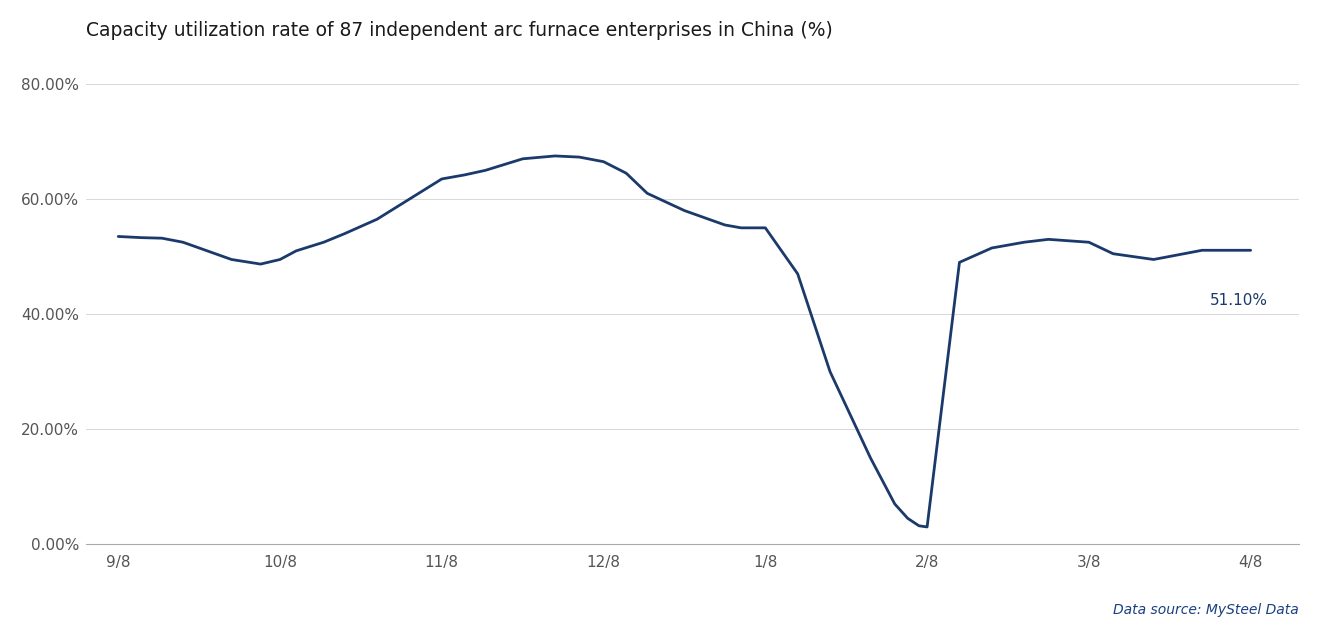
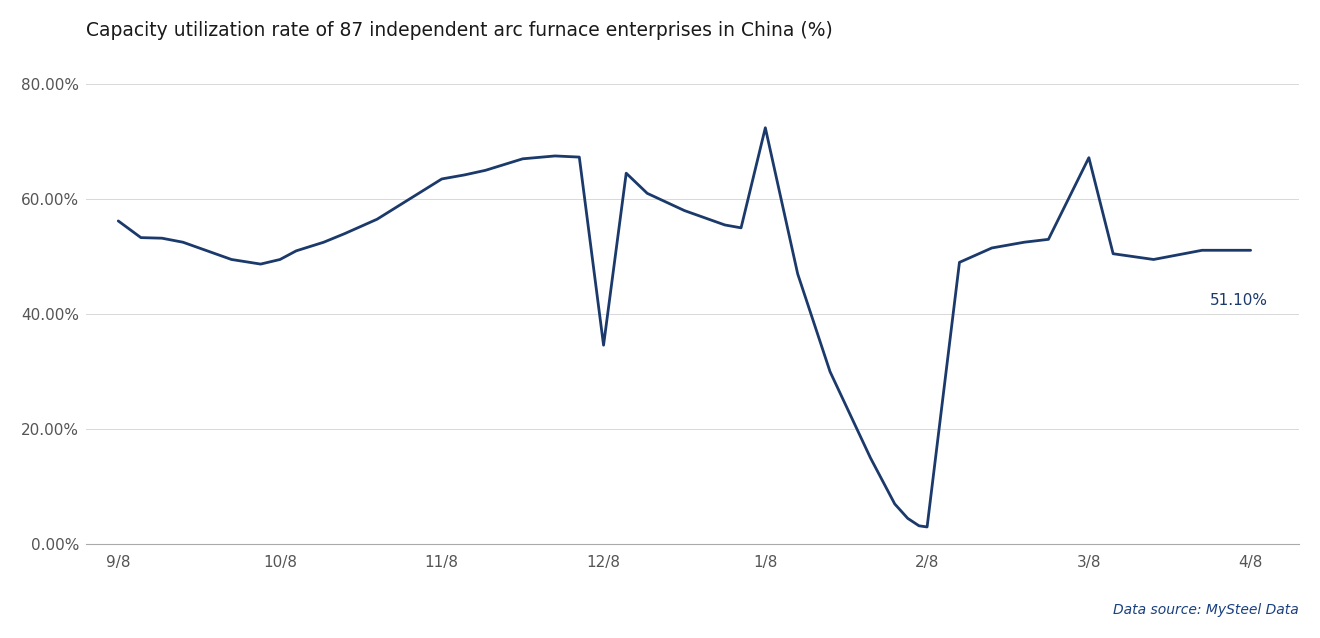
9/8: 53.5% -> 56.2%
12/8: 66.5% -> 34.6%
1/8: 55.0% -> 72.4%
3/8: 52.5% -> 67.2%
